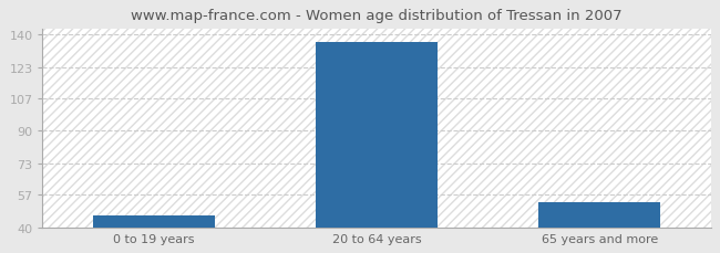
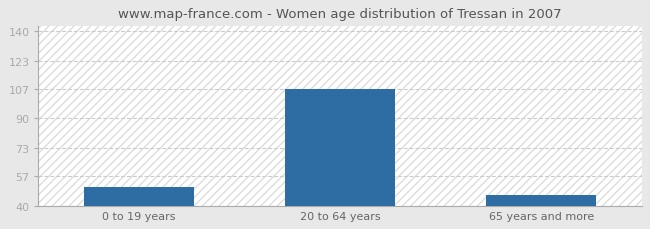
0 to 19 years: 46 -> 51
20 to 64 years: 136 -> 107
65 years and more: 53 -> 46
